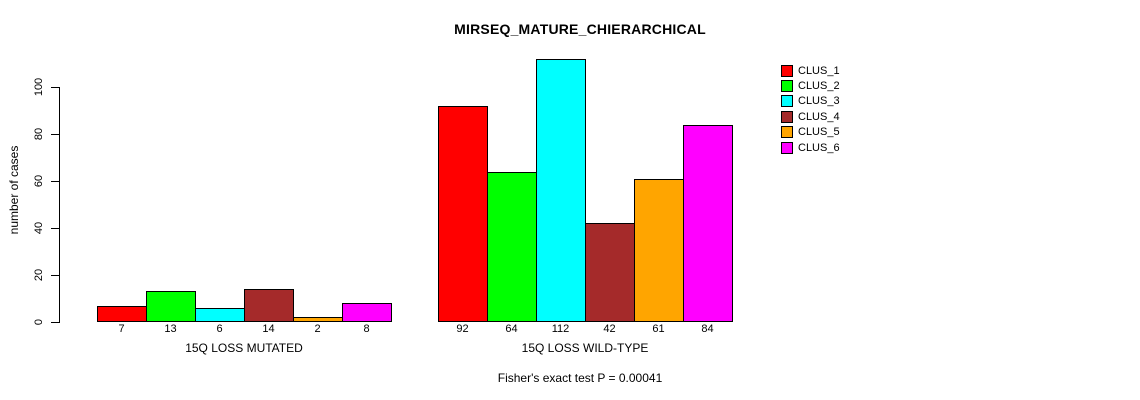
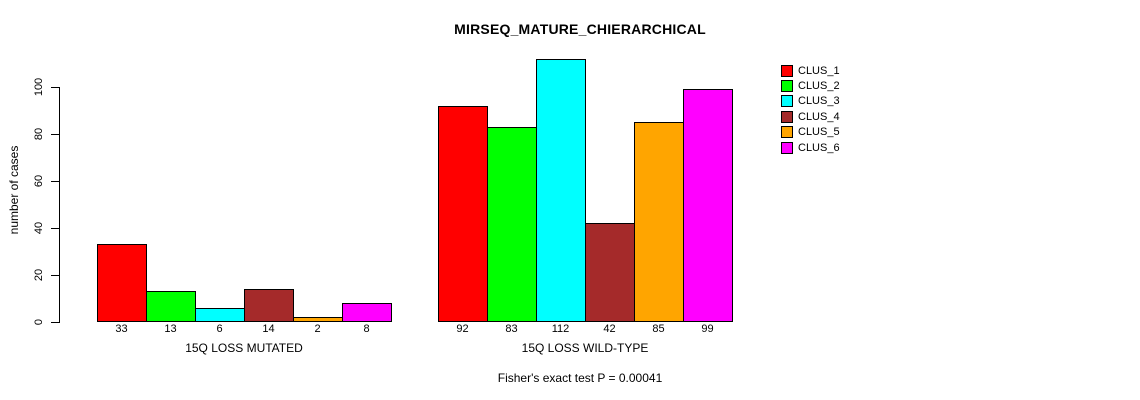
CLUS_1/15Q LOSS MUTATED: 7 -> 33
CLUS_2/15Q LOSS WILD-TYPE: 64 -> 83
CLUS_5/15Q LOSS WILD-TYPE: 61 -> 85
CLUS_6/15Q LOSS WILD-TYPE: 84 -> 99
